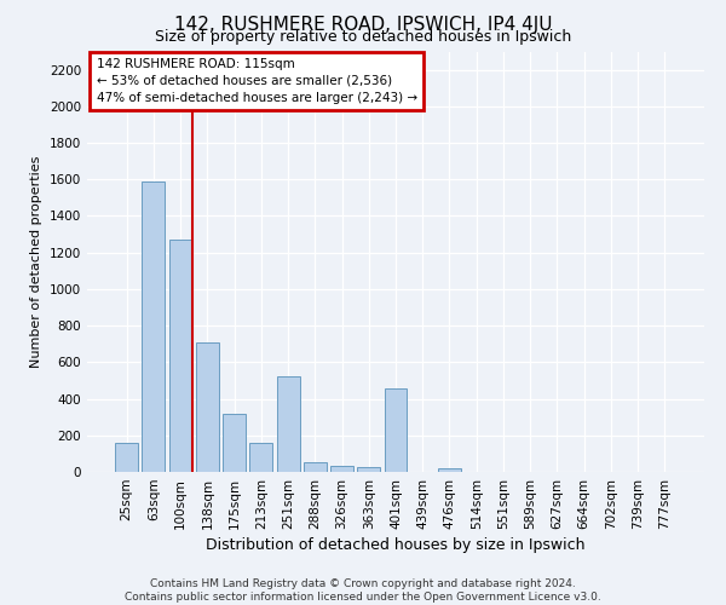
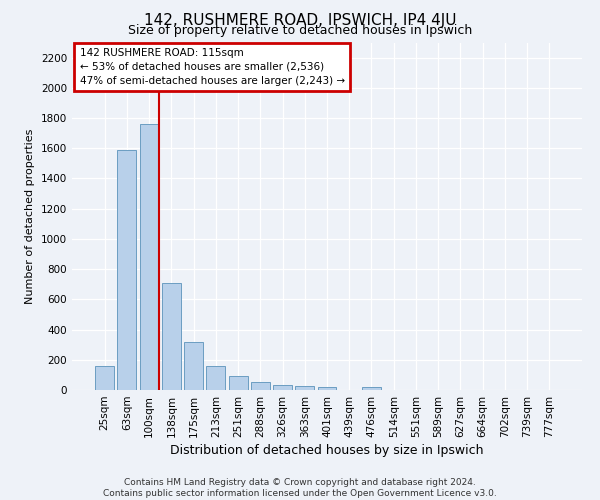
100sqm: 1270 -> 1760
251sqm: 520 -> 90
401sqm: 460 -> 20
